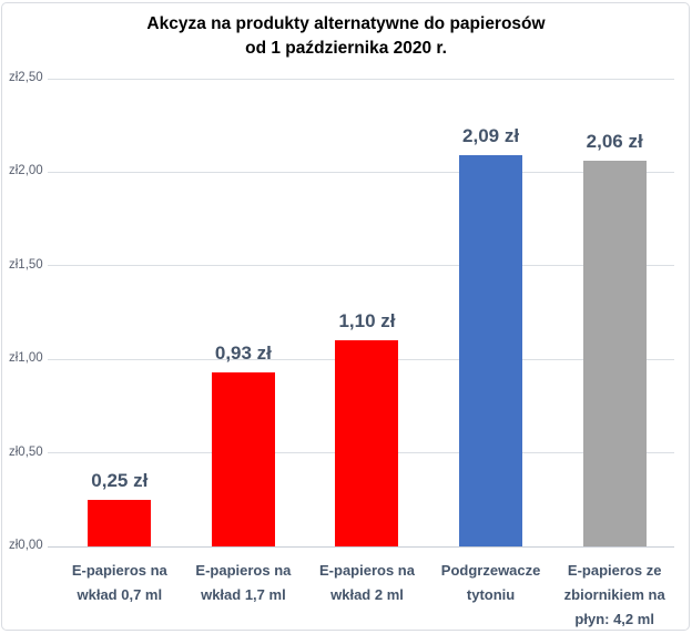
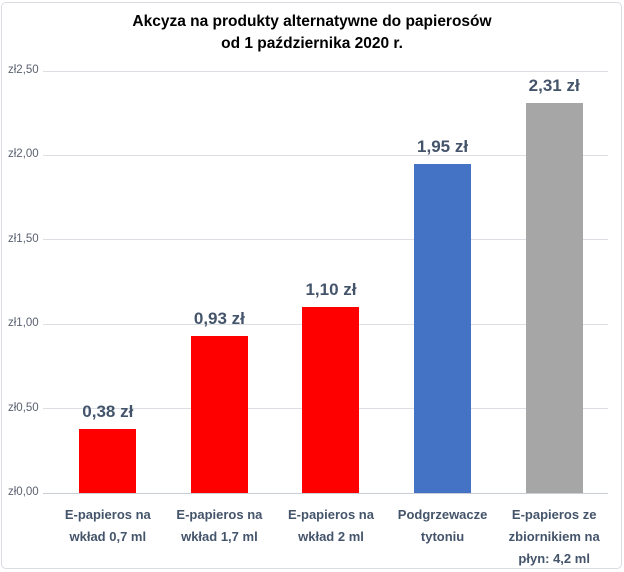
E-papieros na wkład 0,7 ml: 0,25 -> 0,38
Podgrzewacze tytoniu: 2,09 -> 1,95
E-papieros ze zbiornikiem na płyn: 4,2 ml: 2,06 -> 2,31
